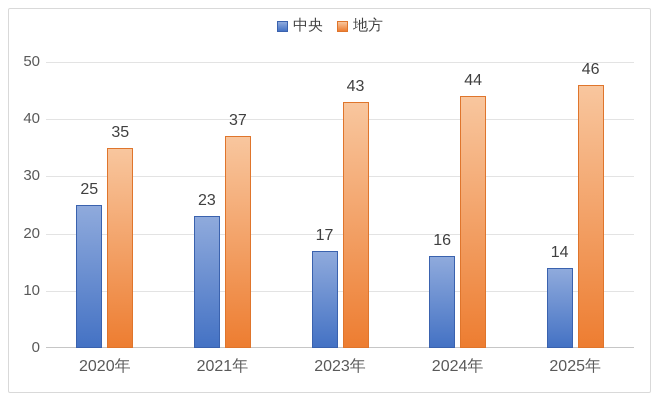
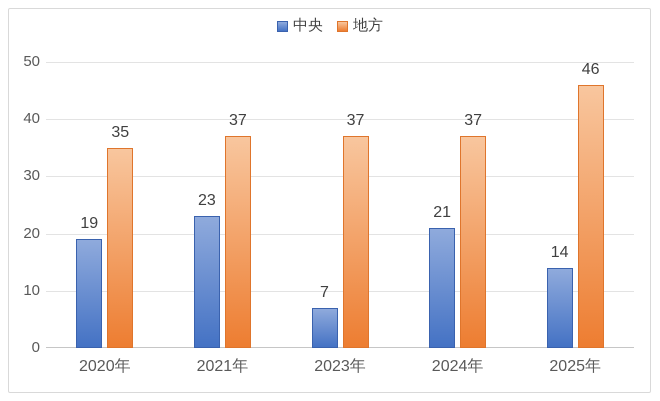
中央/2020年: 25 -> 19
中央/2023年: 17 -> 7
地方/2023年: 43 -> 37
中央/2024年: 16 -> 21
地方/2024年: 44 -> 37
